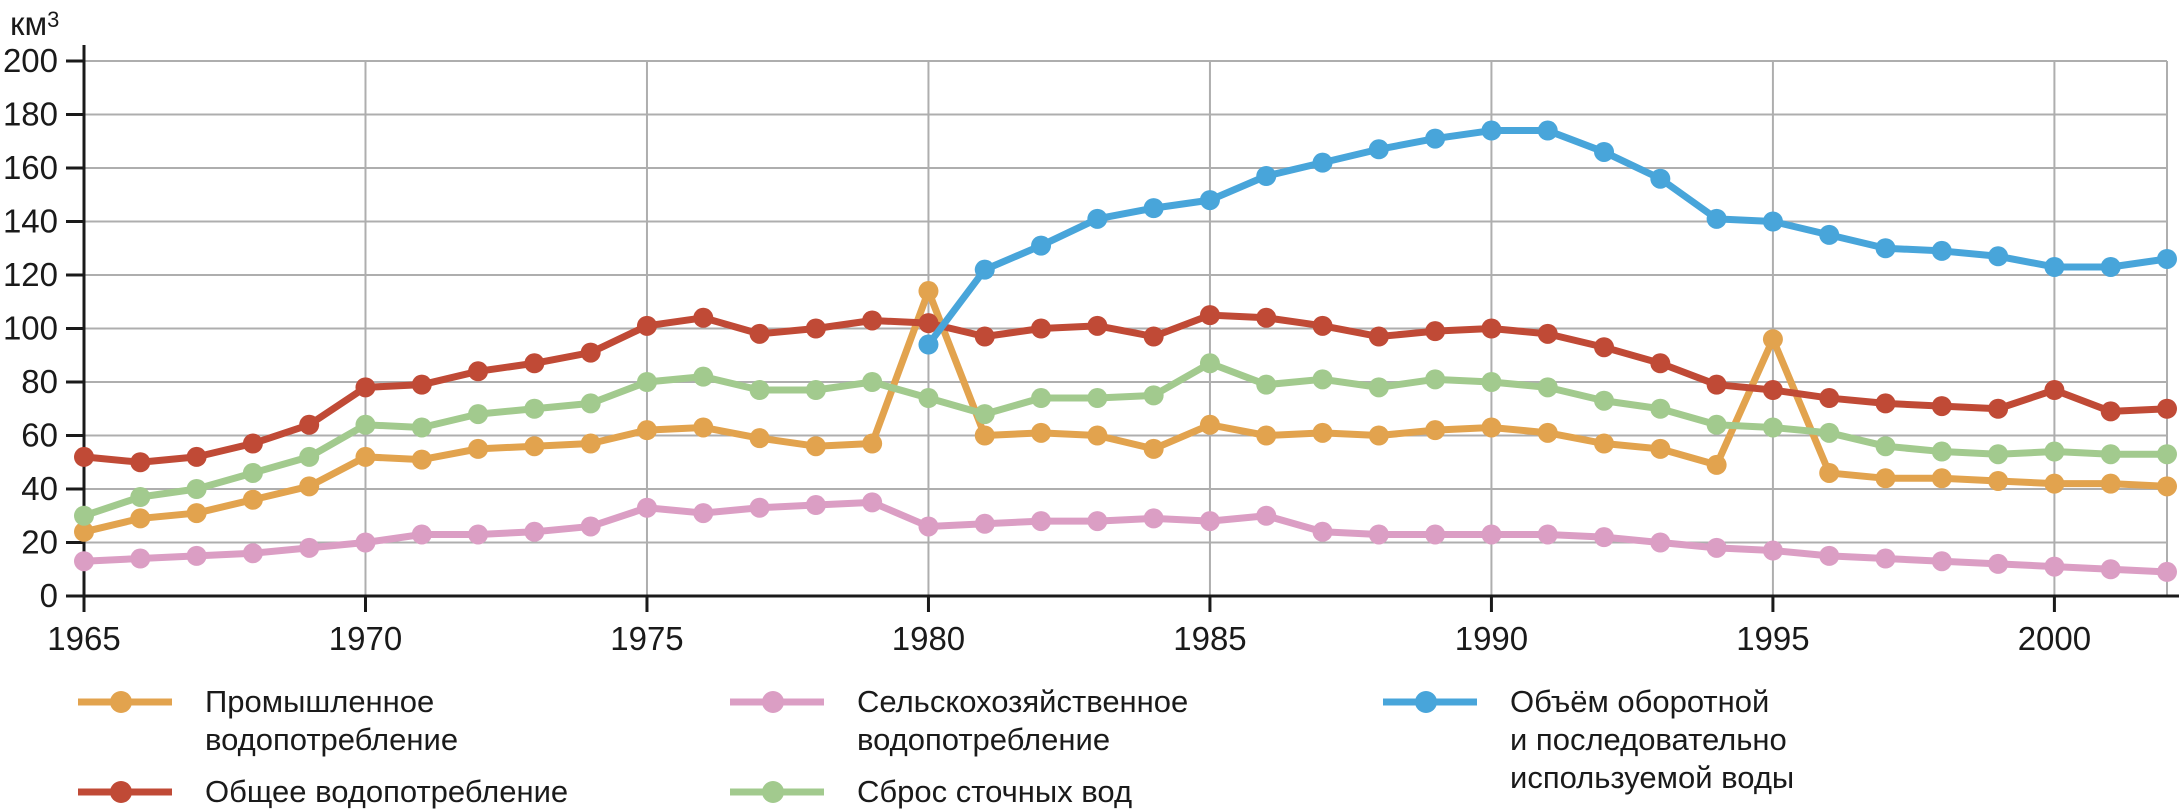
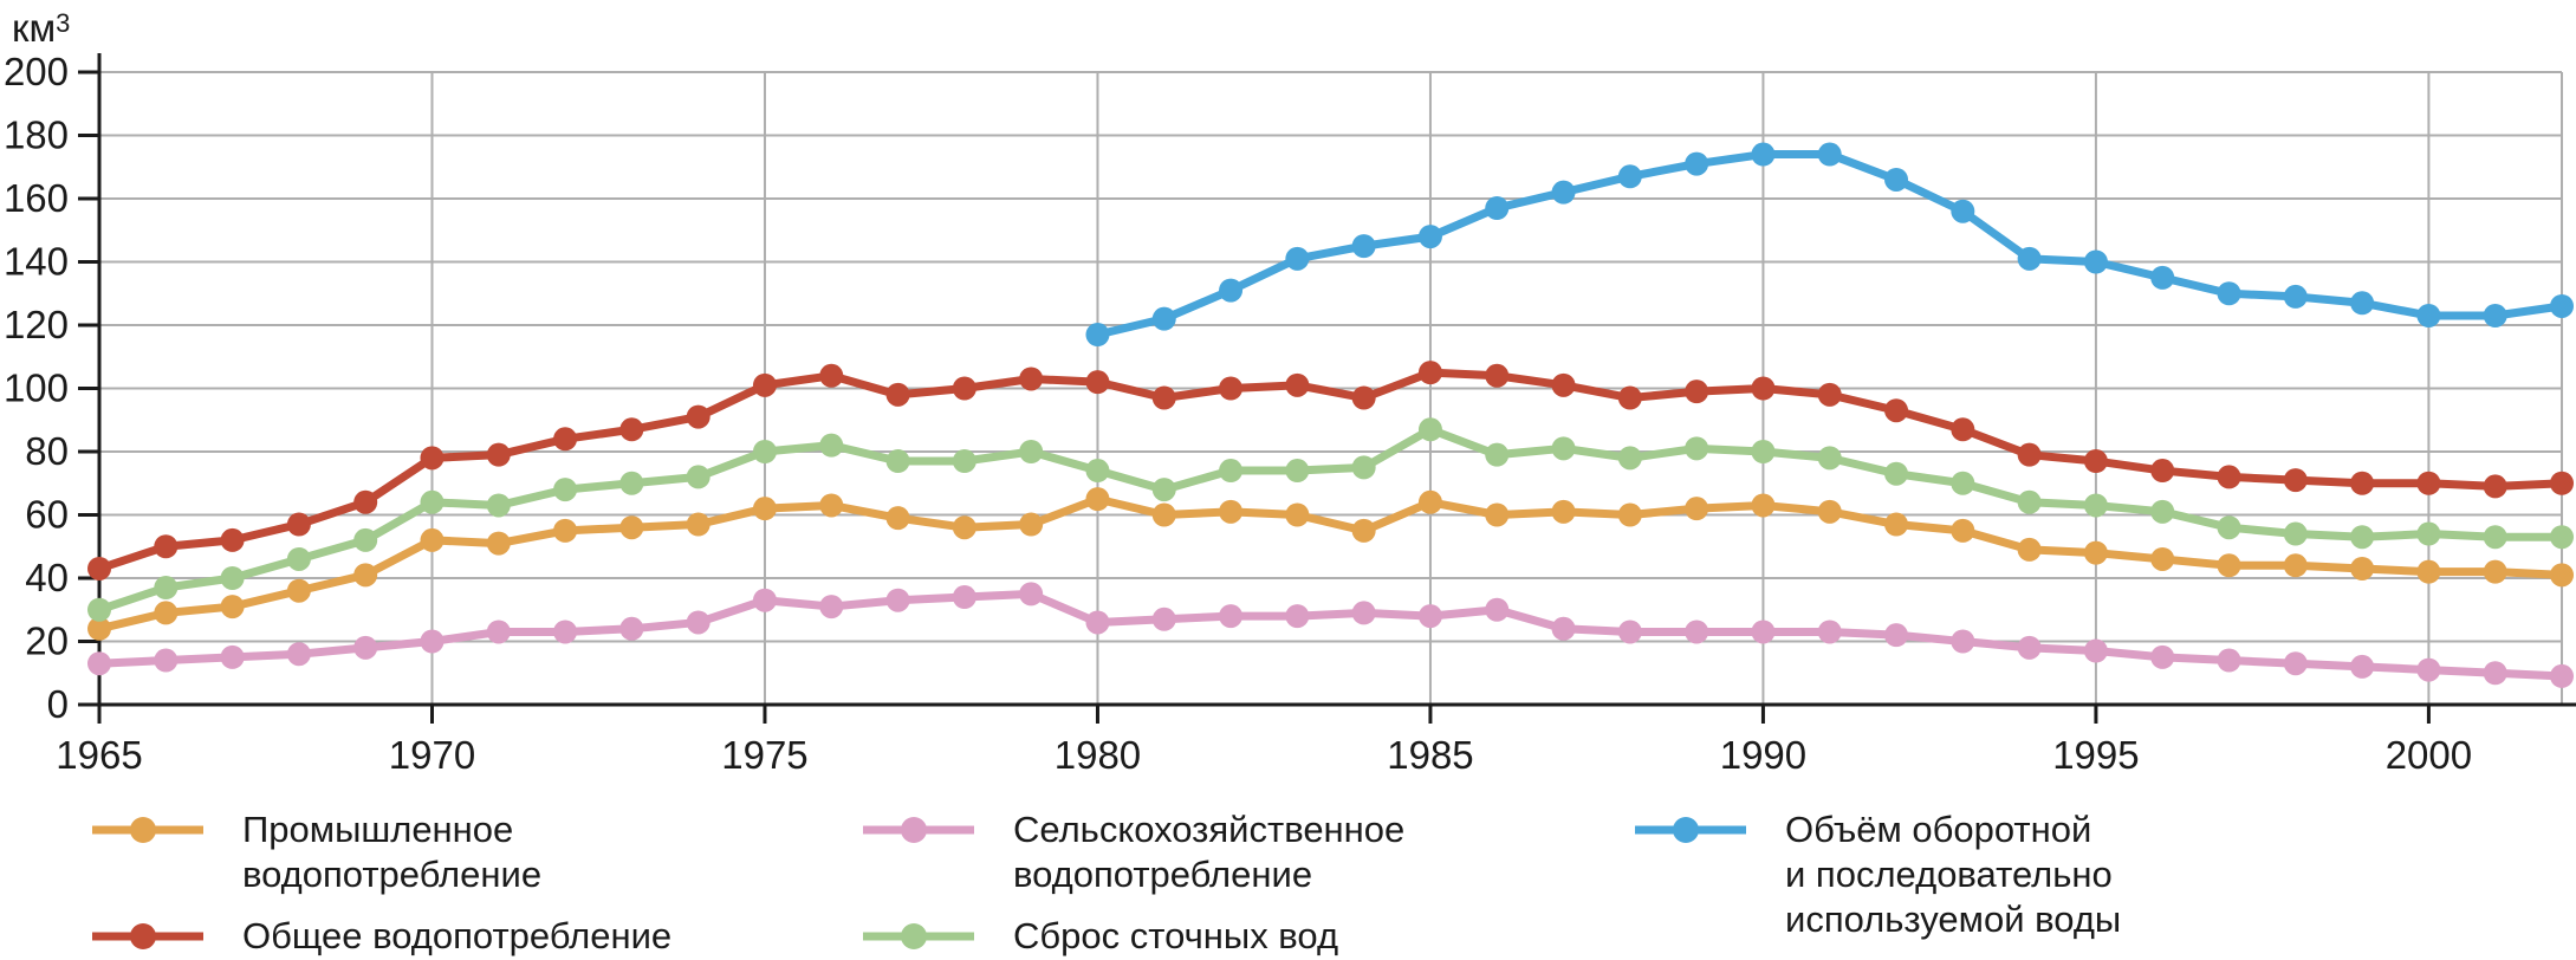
Общее водопотребление/1965: 52 -> 43
Промышленное водопотребление/1980: 114 -> 65
Объём оборотной и последовательно используемой воды/1980: 94 -> 117
Промышленное водопотребление/1995: 96 -> 48
Общее водопотребление/2000: 77 -> 70
